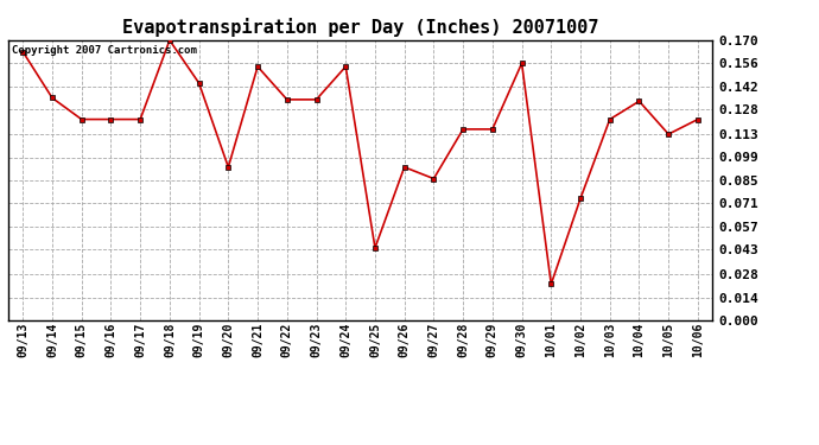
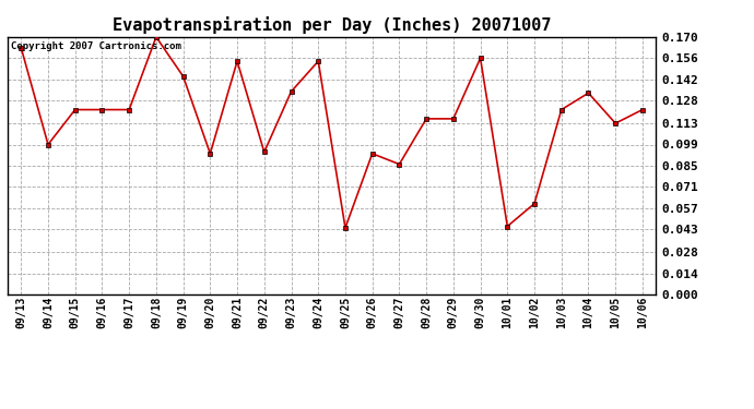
09/14: 0.135 -> 0.099
09/22: 0.134 -> 0.094
10/01: 0.022 -> 0.045
10/02: 0.074 -> 0.060
